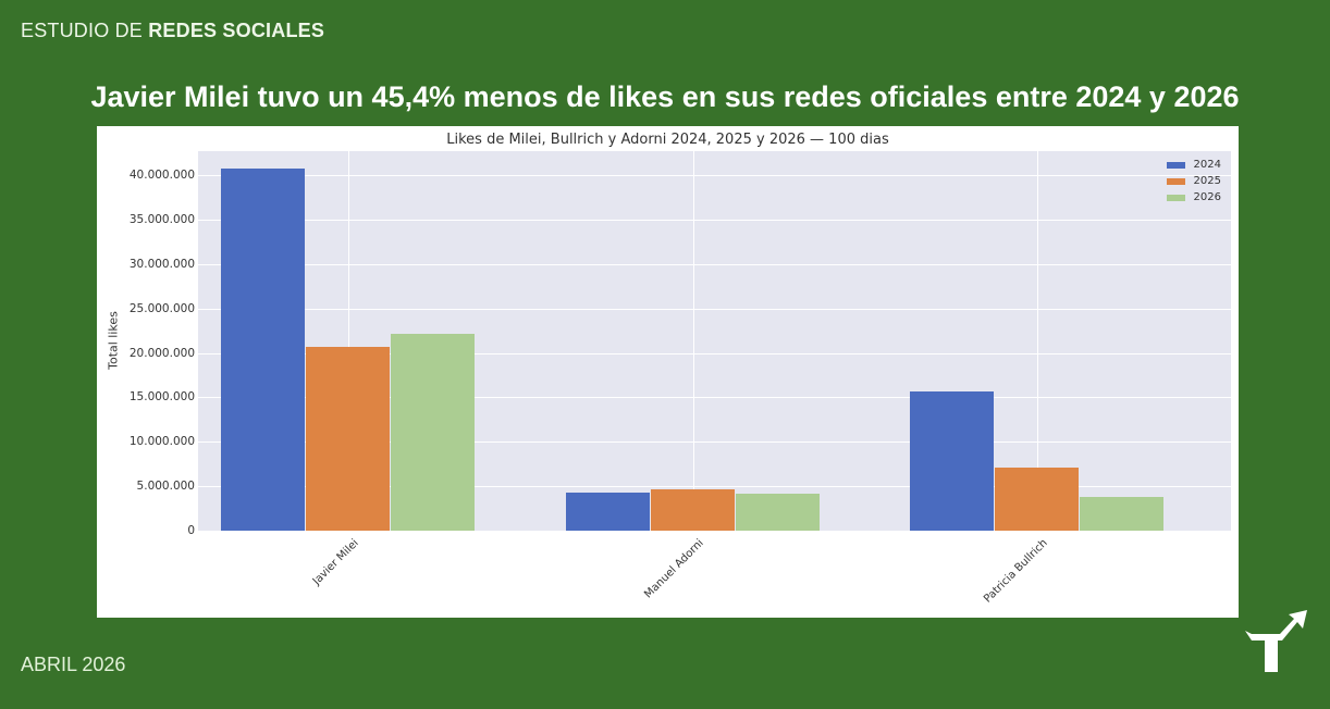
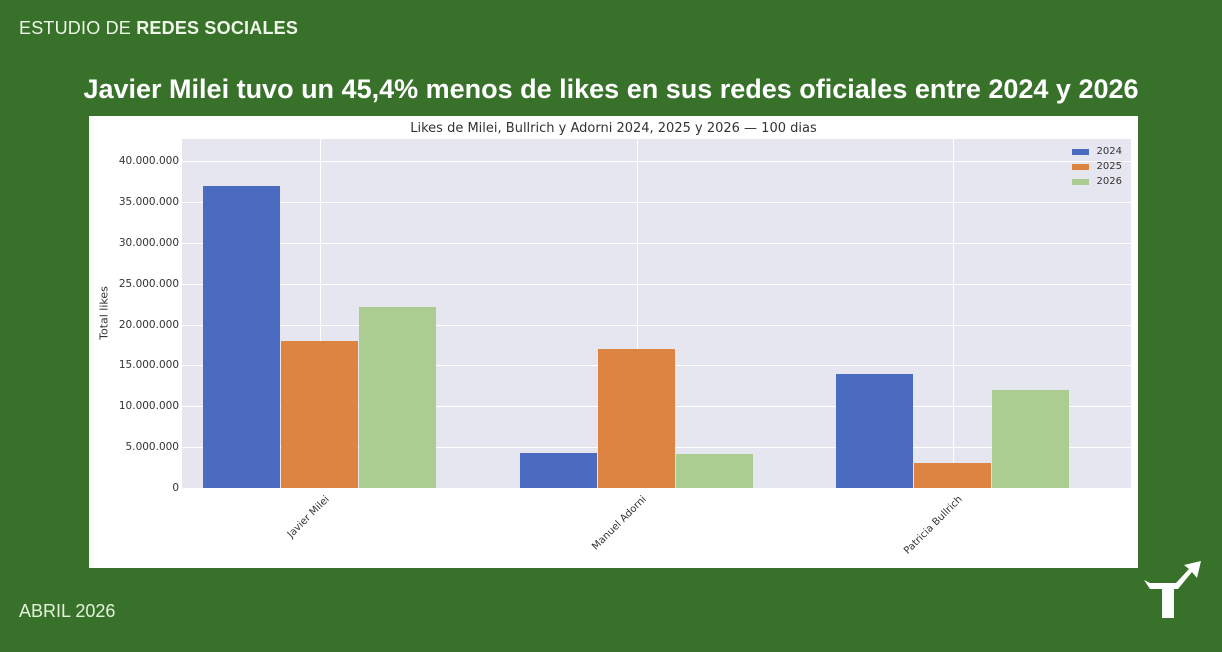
2024/Javier Milei: 41000000 -> 37000000
2025/Javier Milei: 21000000 -> 18000000
2025/Manuel Adorni: 5000000 -> 17000000
2024/Patricia Bullrich: 16000000 -> 14000000
2025/Patricia Bullrich: 7000000 -> 3000000
2026/Patricia Bullrich: 4000000 -> 12000000
